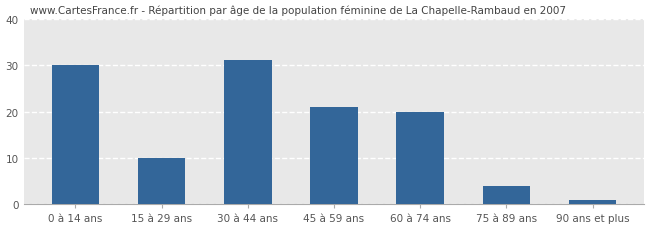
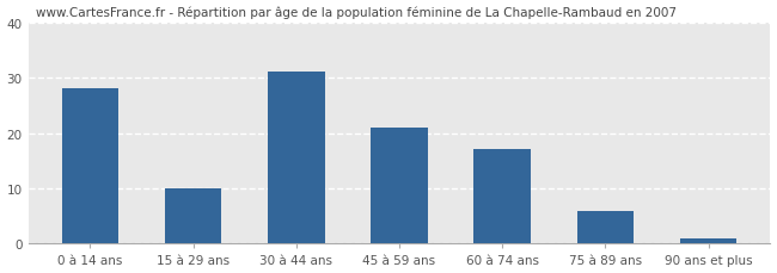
0 à 14 ans: 30 -> 28
60 à 74 ans: 20 -> 17
75 à 89 ans: 4 -> 6
